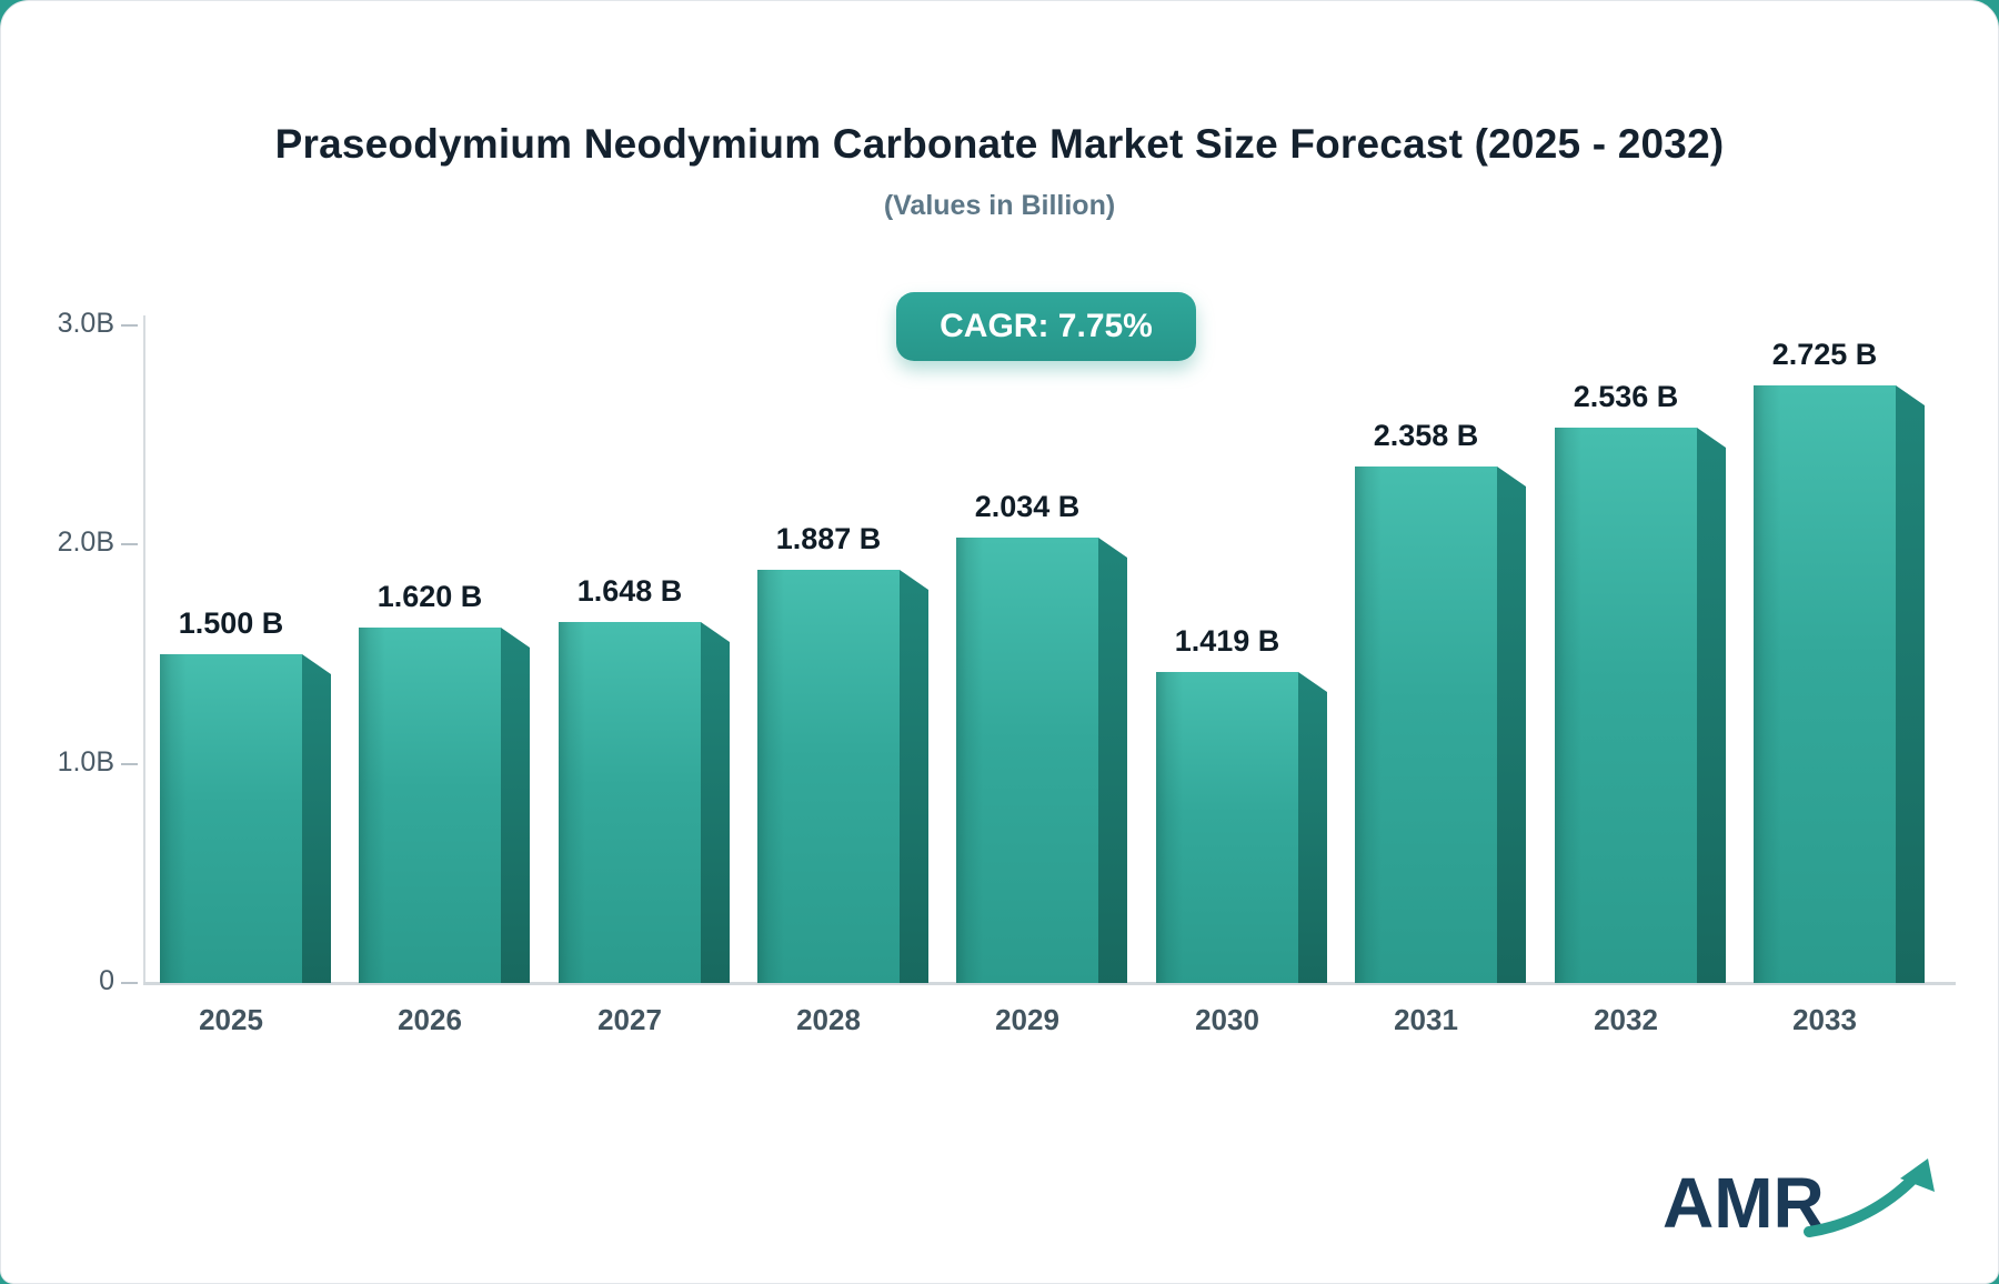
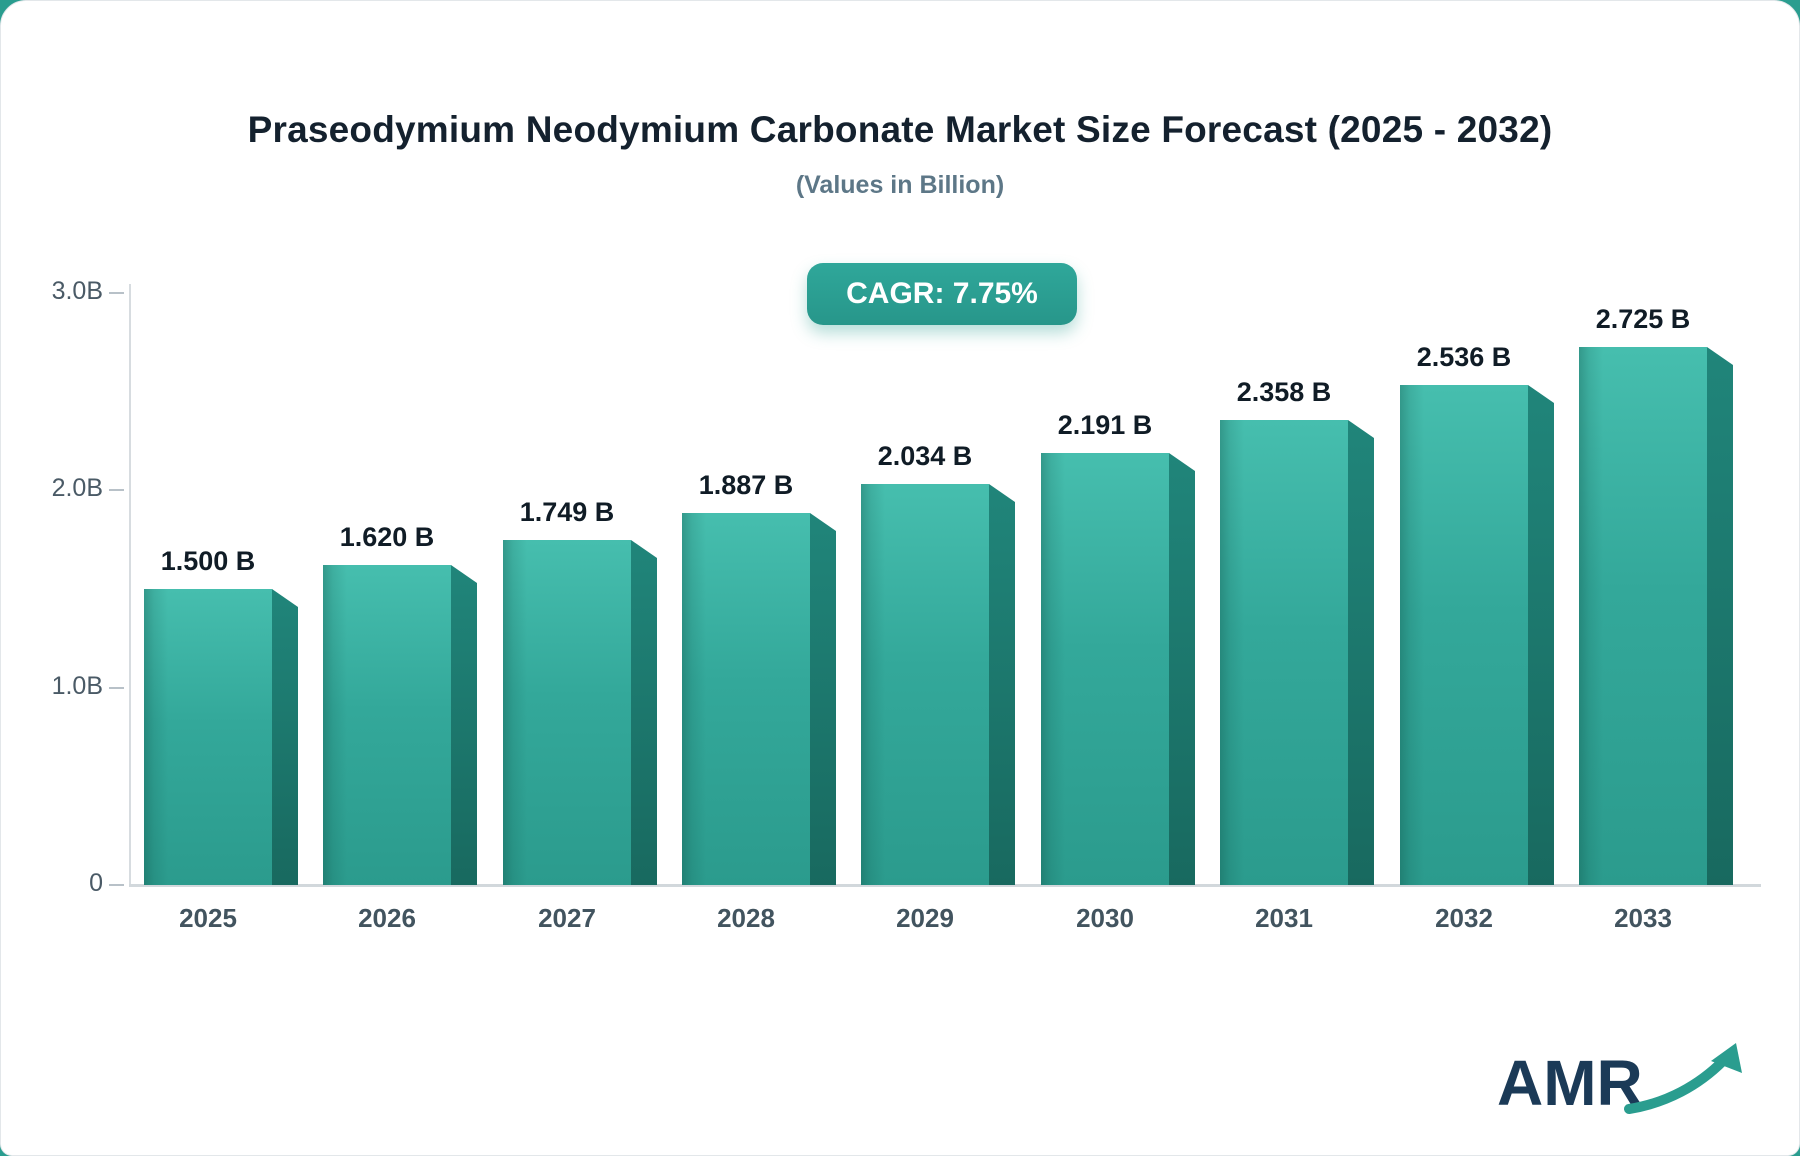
2027: 1.648 -> 1.749
2030: 1.419 -> 2.191
